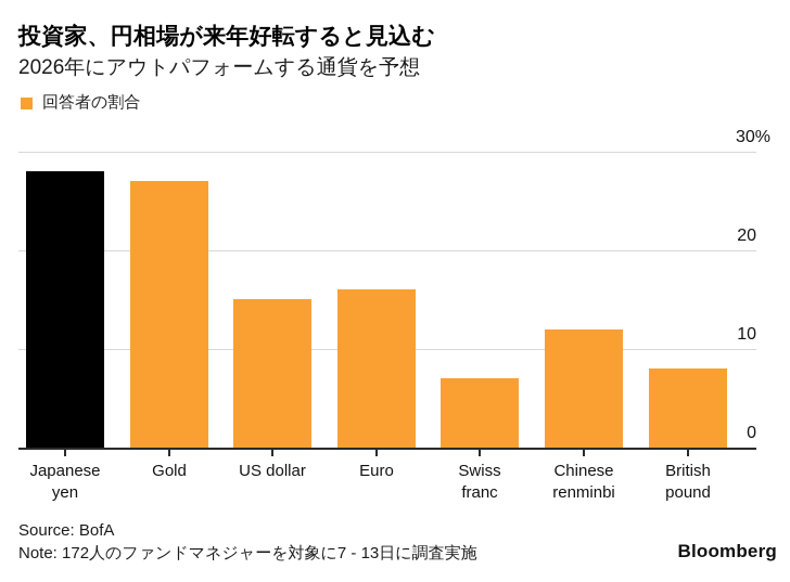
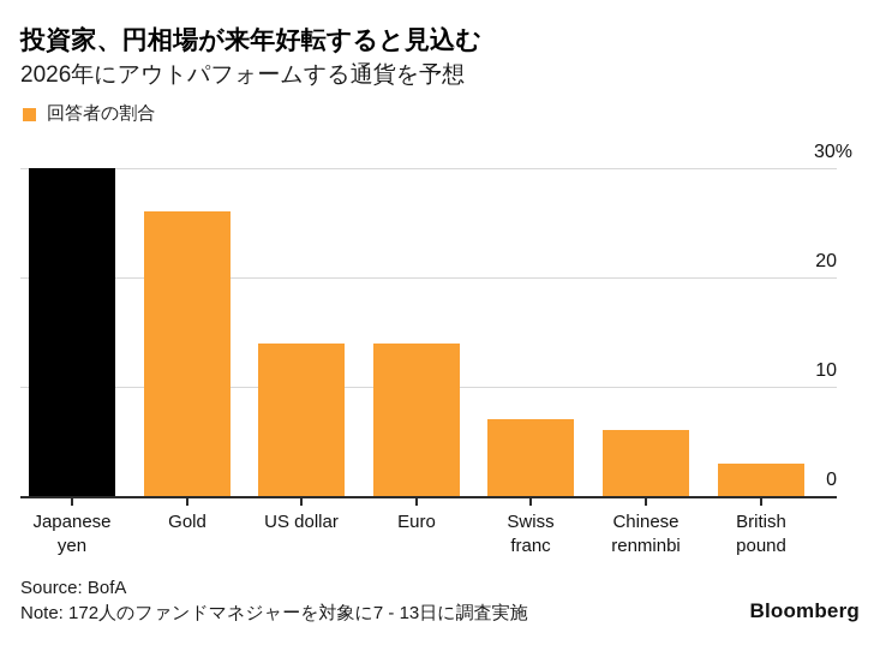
Japanese yen: 28% -> 30%
Gold: 27% -> 26%
US dollar: 15% -> 14%
Euro: 16% -> 14%
Chinese renminbi: 12% -> 6%
British pound: 8% -> 3%
